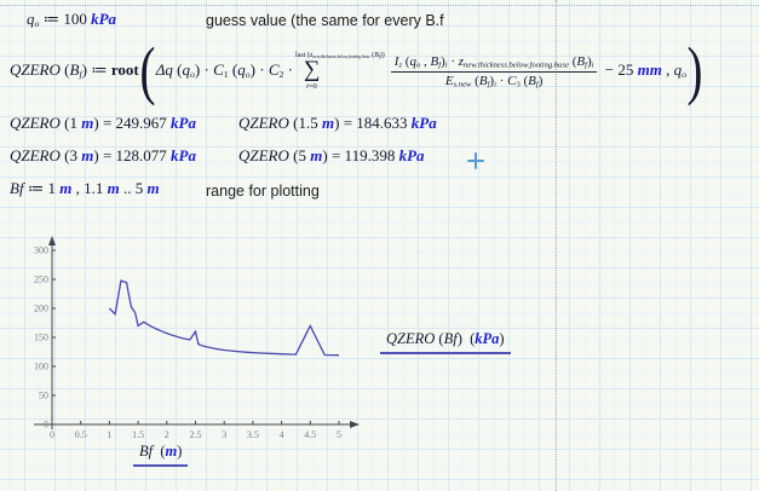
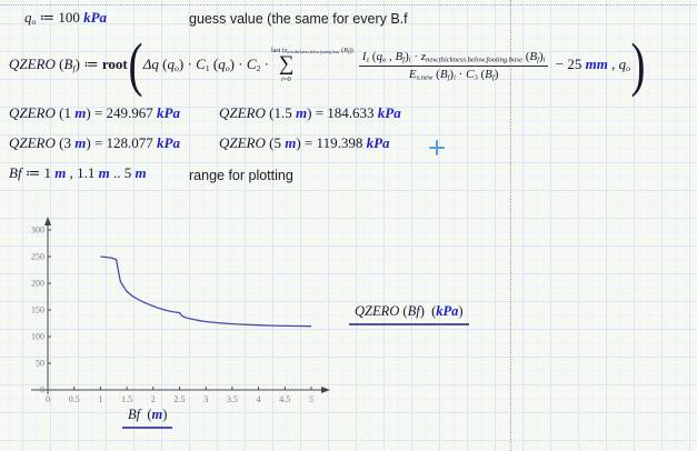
1: 200 -> 250
1.1: 190 -> 250
1.5: 170 -> 180
2.5: 160 -> 140
4.5: 170 -> 120
